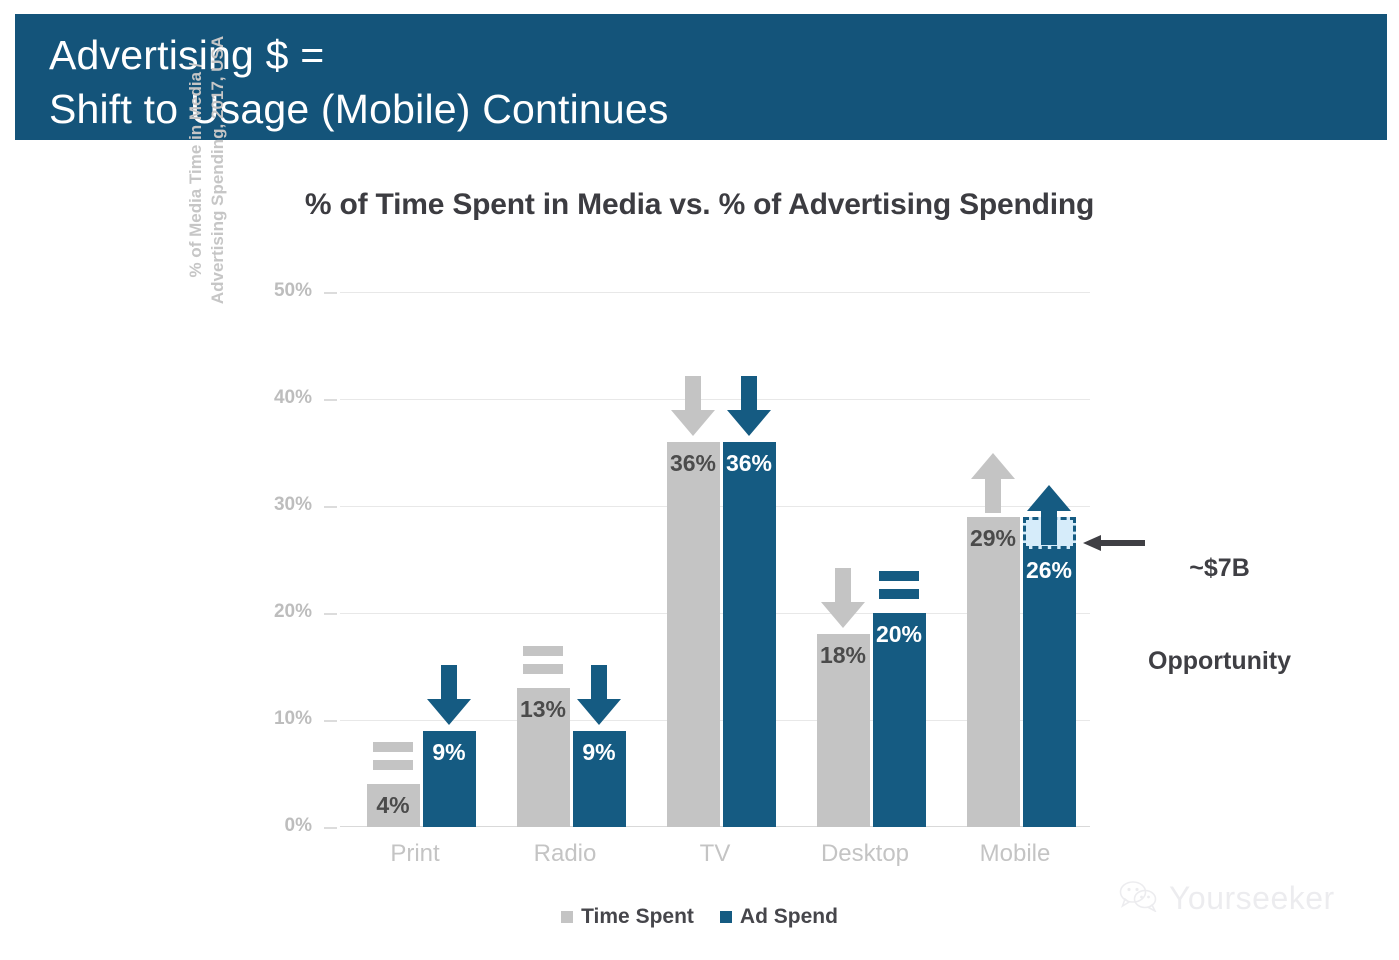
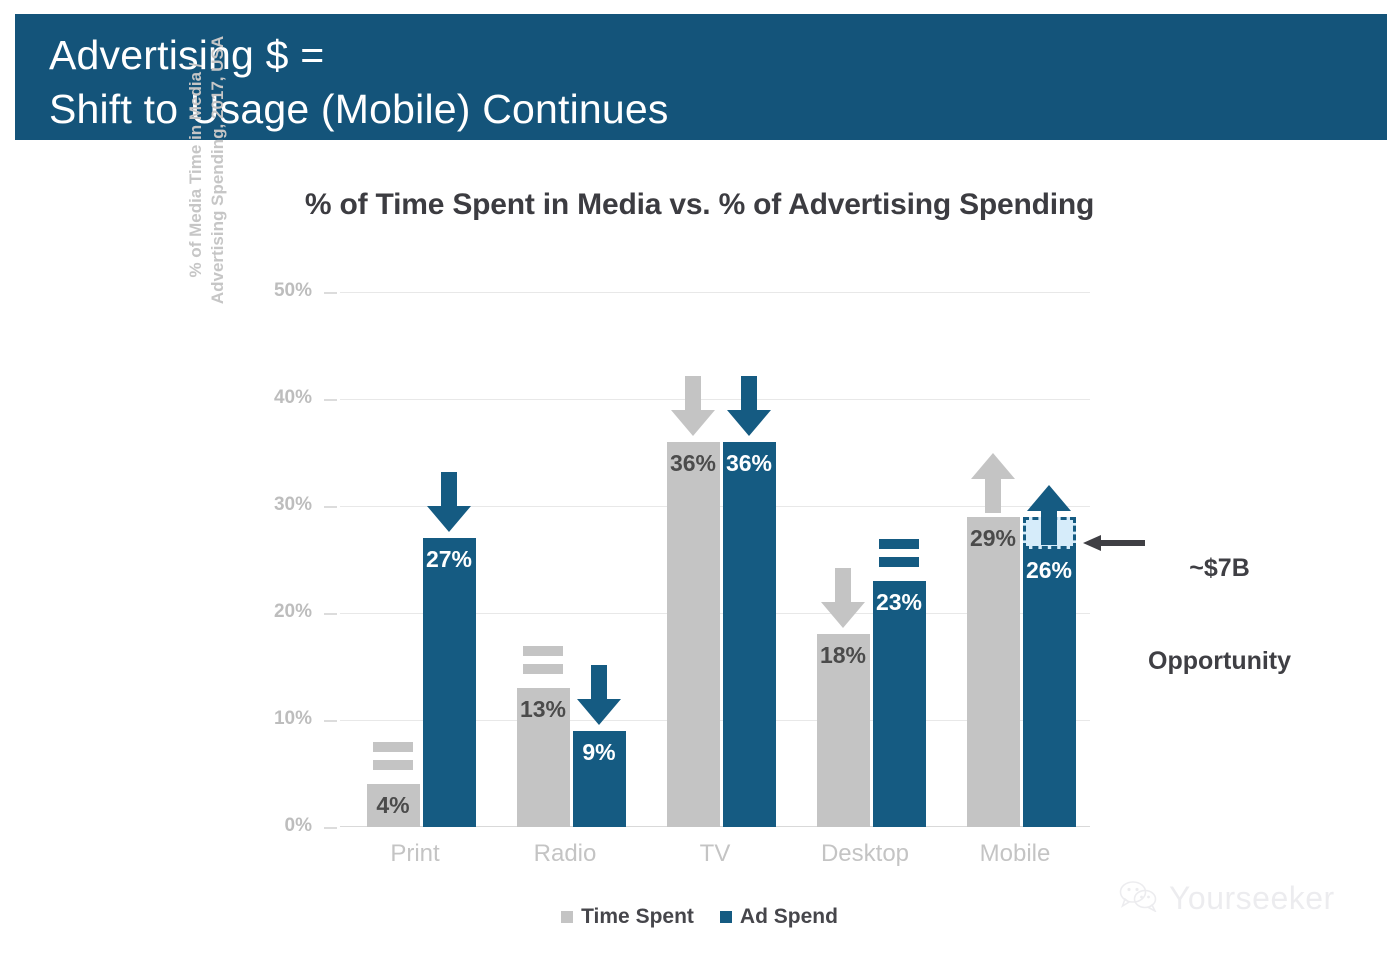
Ad Spend/Print: 9% -> 27%
Ad Spend/Desktop: 20% -> 23%
